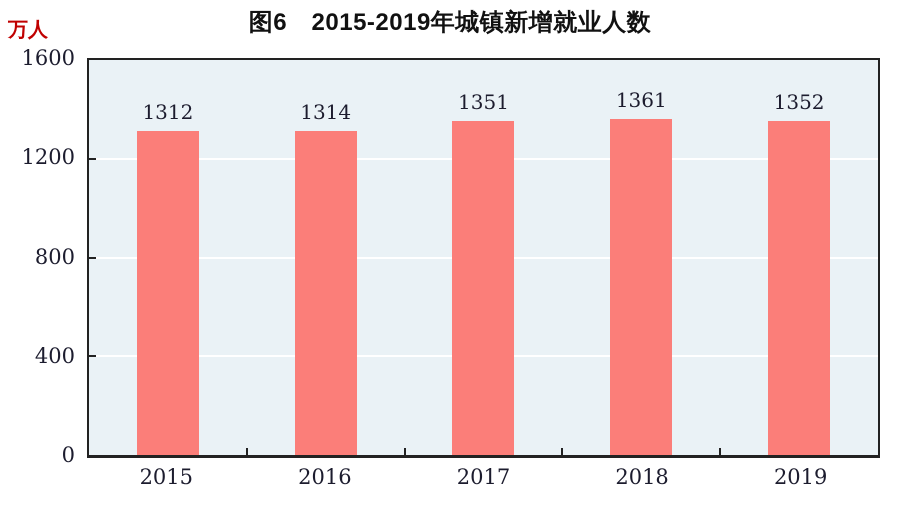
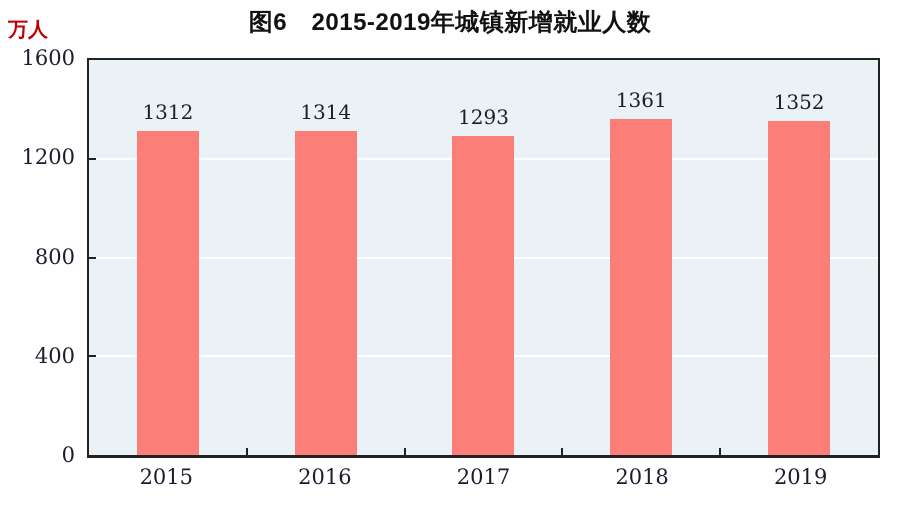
2017: 1351 -> 1293
